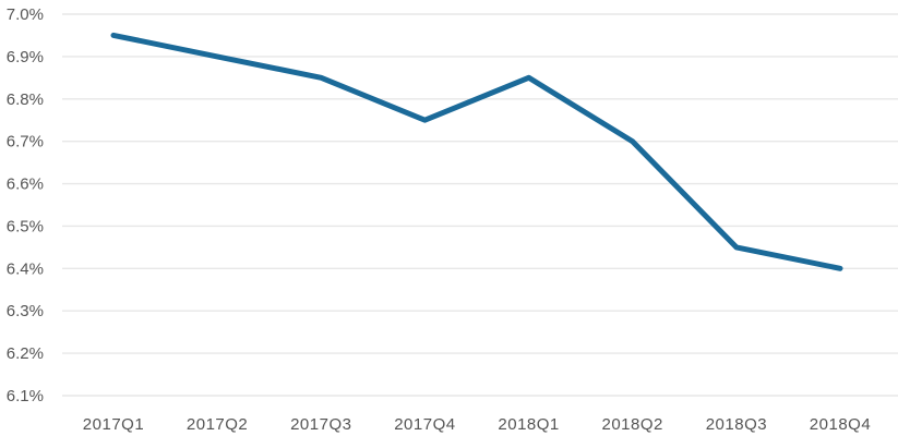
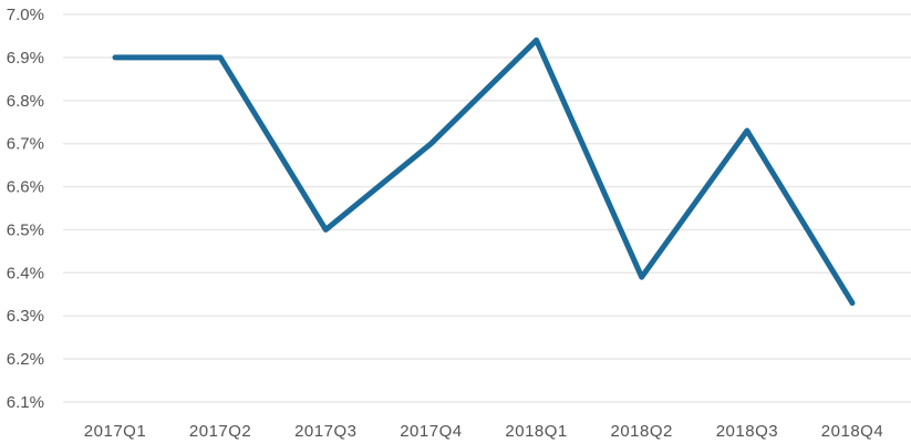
2017Q1: 6.95% -> 6.90%
2017Q3: 6.85% -> 6.50%
2017Q4: 6.75% -> 6.70%
2018Q1: 6.85% -> 6.94%
2018Q2: 6.70% -> 6.39%
2018Q3: 6.45% -> 6.73%
2018Q4: 6.40% -> 6.33%
